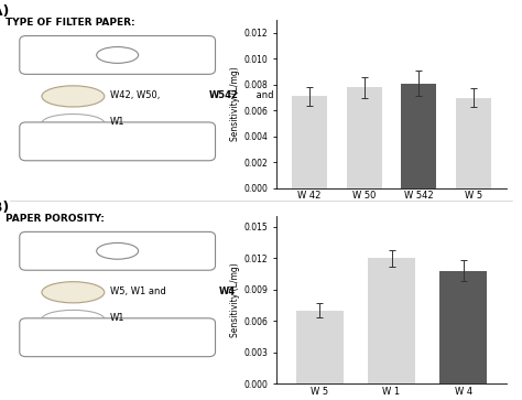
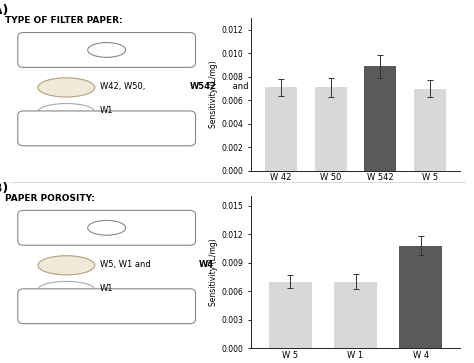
W 50: 0.0078 -> 0.0071
W 542: 0.0081 -> 0.0089
W 1: 0.0120 -> 0.0070
